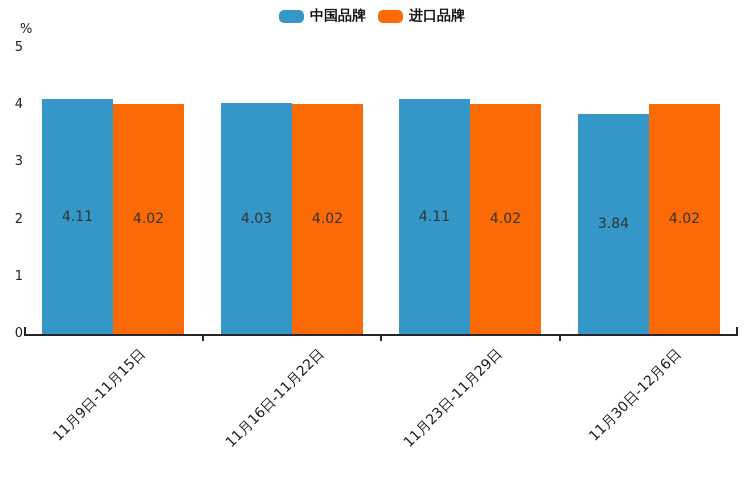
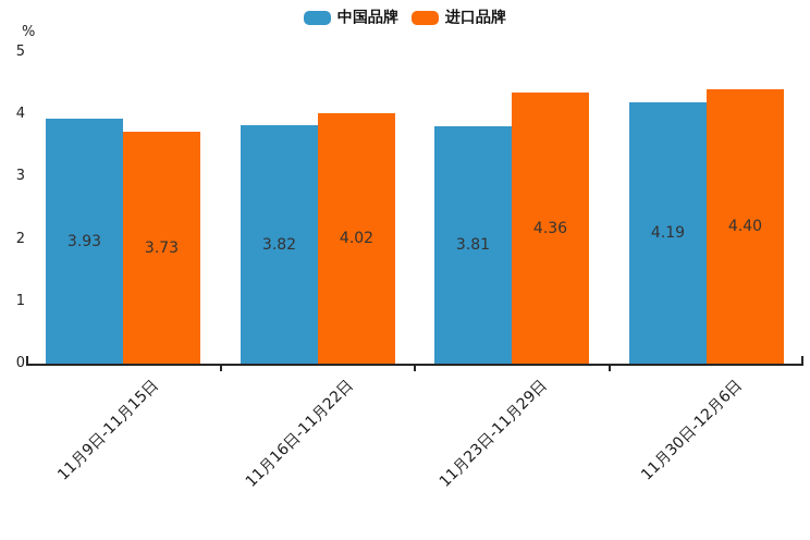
中国品牌/11月9日-11月15日: 4.11 -> 3.93
进口品牌/11月9日-11月15日: 4.02 -> 3.73
中国品牌/11月16日-11月22日: 4.03 -> 3.82
中国品牌/11月23日-11月29日: 4.11 -> 3.81
进口品牌/11月23日-11月29日: 4.02 -> 4.36
中国品牌/11月30日-12月6日: 3.84 -> 4.19
进口品牌/11月30日-12月6日: 4.02 -> 4.40
